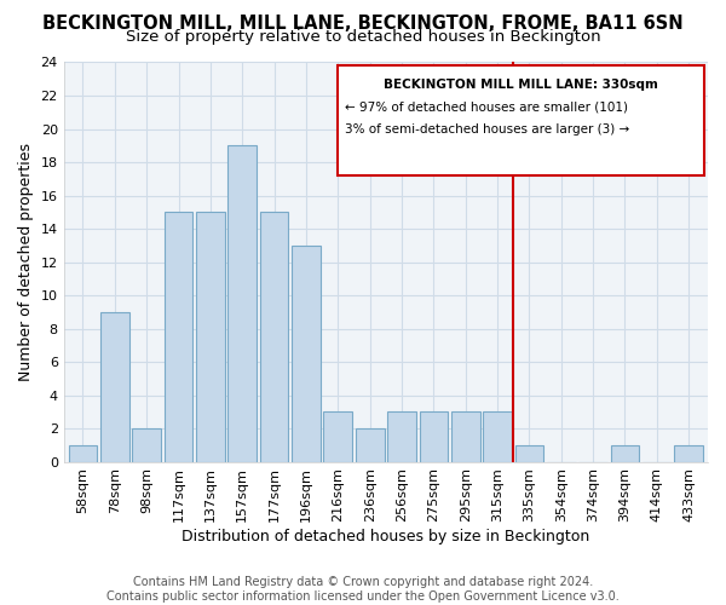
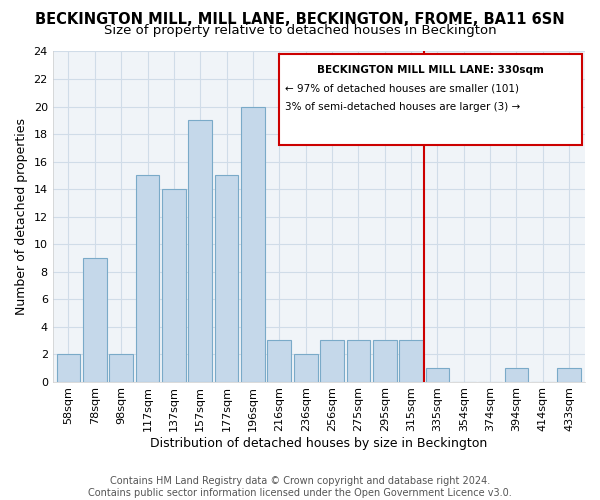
58sqm: 1 -> 2
137sqm: 15 -> 14
196sqm: 13 -> 20
